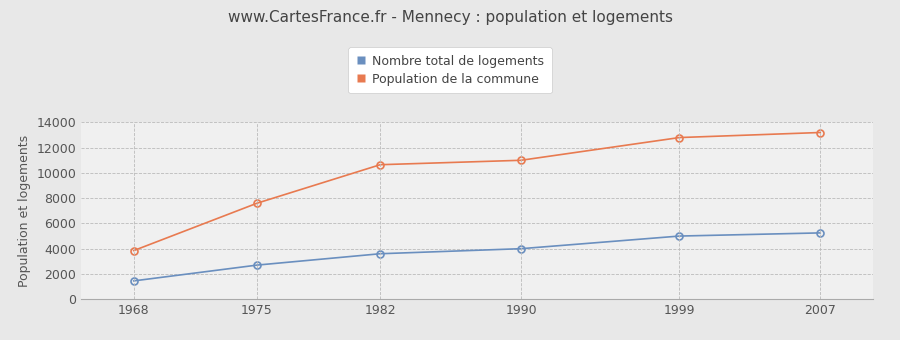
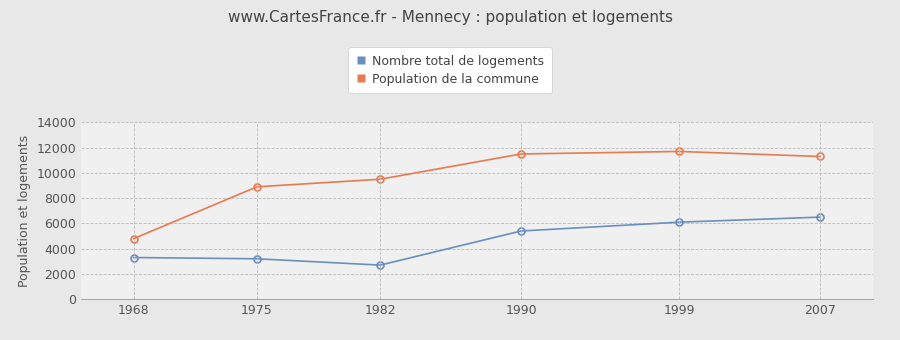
Nombre total de logements/1968: 1400 -> 3300
Population de la commune/1968: 3800 -> 4800
Nombre total de logements/1975: 2700 -> 3200
Population de la commune/1975: 7600 -> 8900
Nombre total de logements/1982: 3600 -> 2700
Population de la commune/1982: 10600 -> 9500
Nombre total de logements/1990: 4000 -> 5400
Population de la commune/1990: 11000 -> 11500
Nombre total de logements/1999: 5000 -> 6100
Population de la commune/1999: 12800 -> 11700
Nombre total de logements/2007: 5200 -> 6500
Population de la commune/2007: 13200 -> 11300
